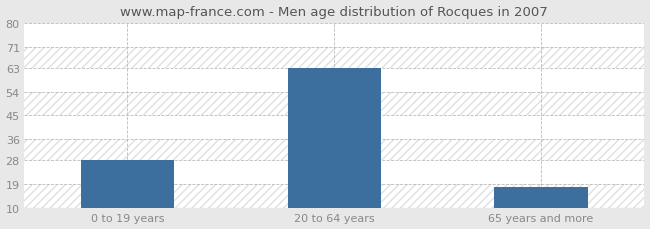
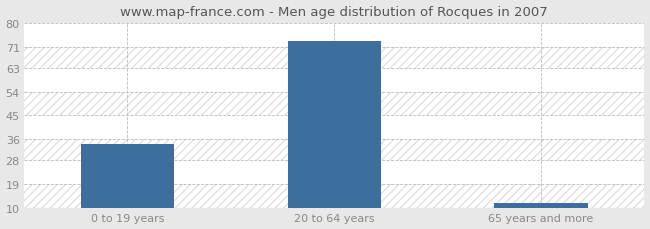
0 to 19 years: 28 -> 34
20 to 64 years: 63 -> 73
65 years and more: 18 -> 12
